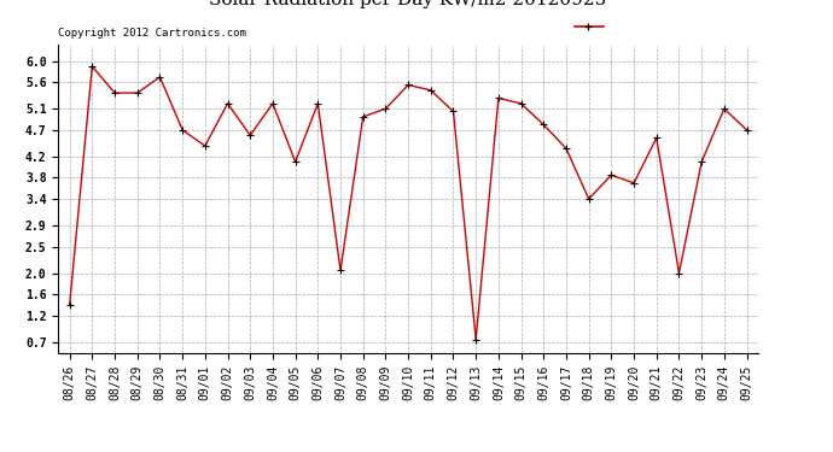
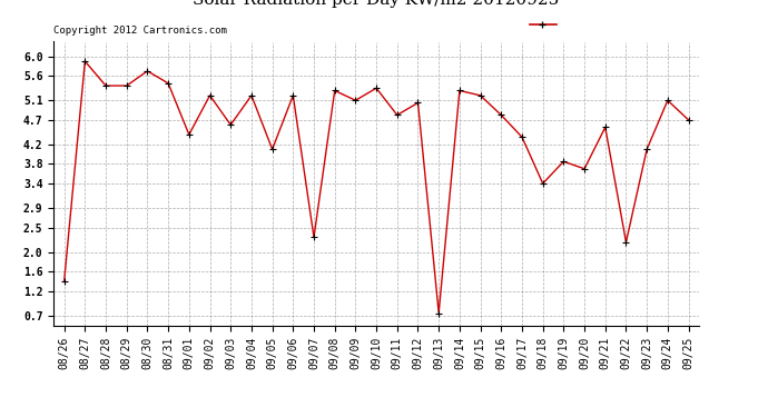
08/31: 4.70 -> 5.45
09/07: 2.05 -> 2.30
09/08: 4.95 -> 5.30
09/10: 5.55 -> 5.35
09/11: 5.45 -> 4.80
09/22: 2.00 -> 2.20
